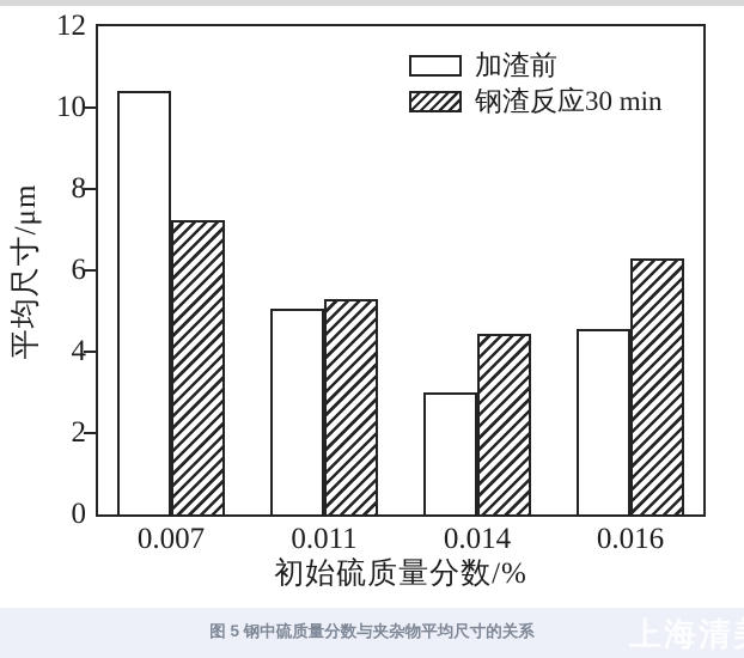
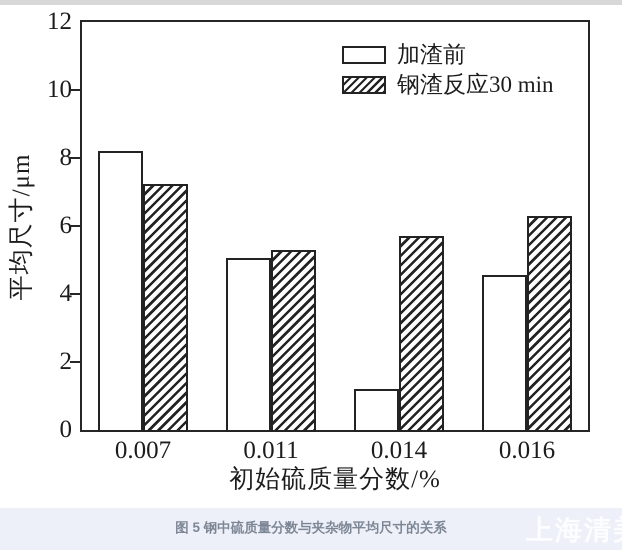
加渣前/0.007: 10.4 -> 8.2
加渣前/0.014: 3.0 -> 1.2
钢渣反应30 min/0.014: 4.5 -> 5.7
